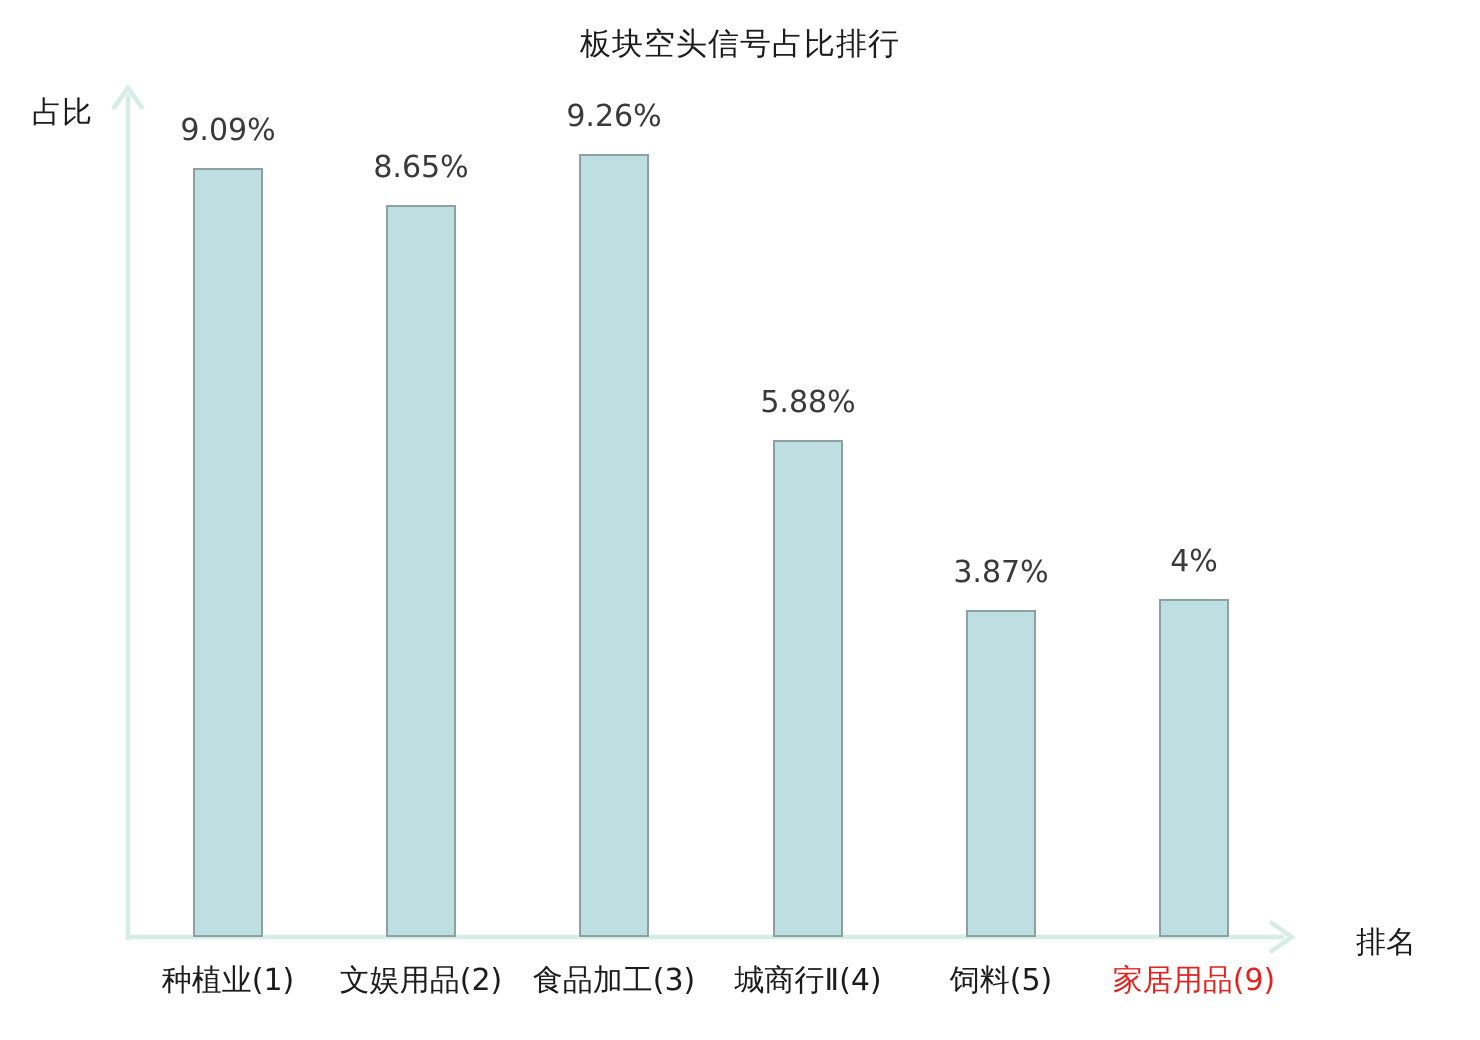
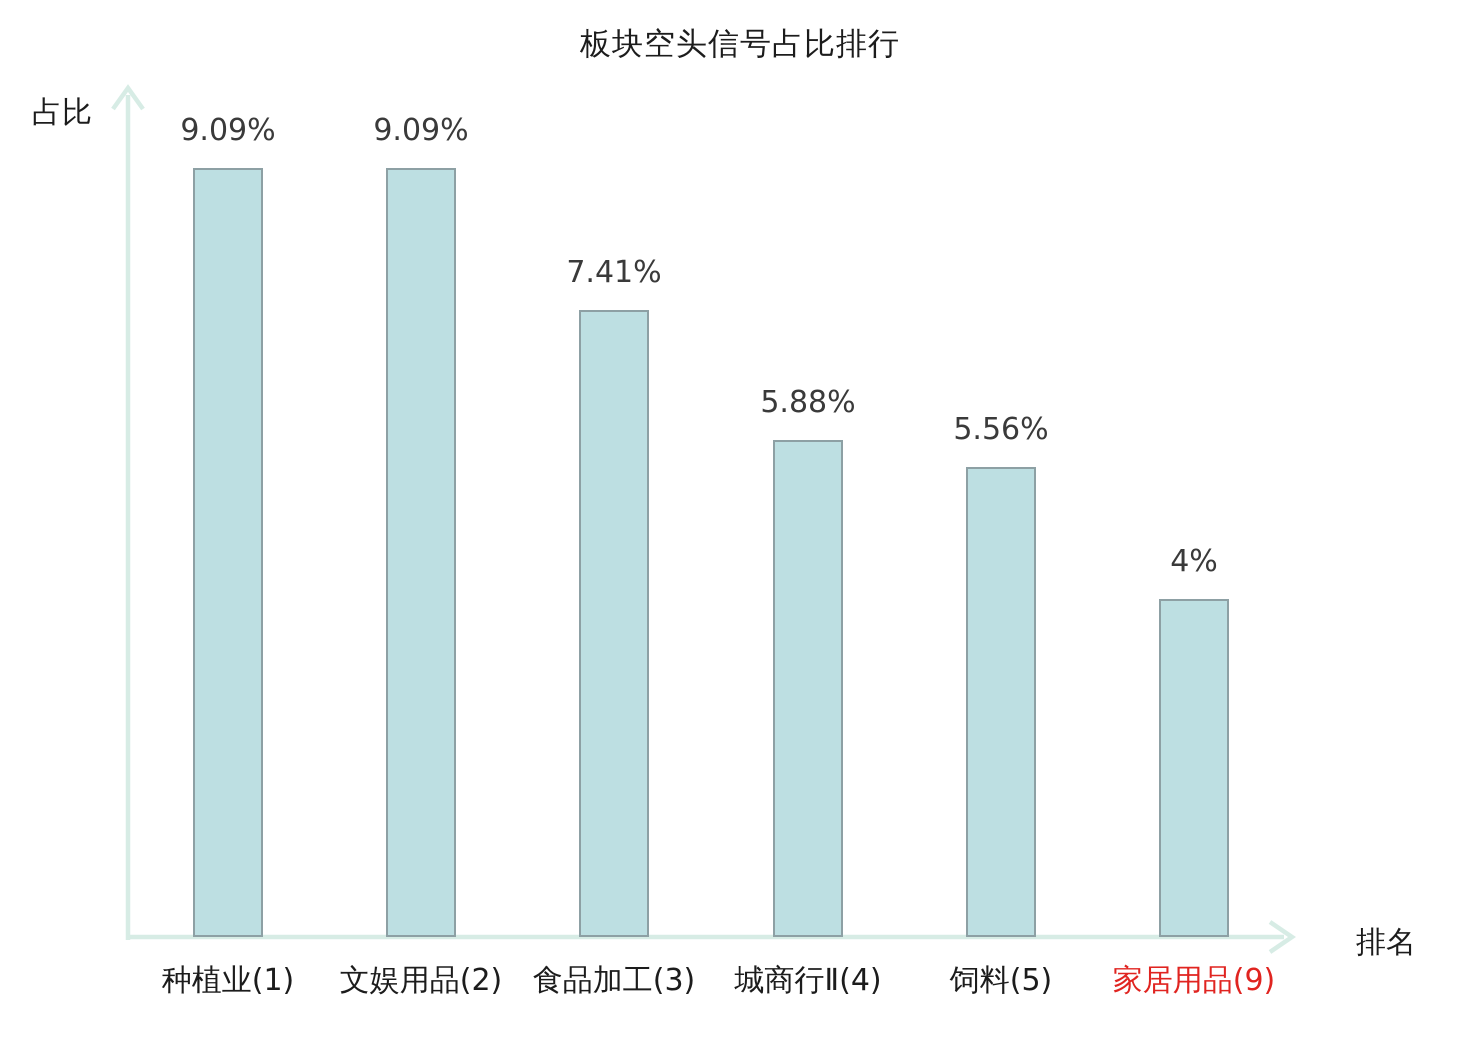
文娱用品(2): 8.65% -> 9.09%
食品加工(3): 9.26% -> 7.41%
饲料(5): 3.87% -> 5.56%
